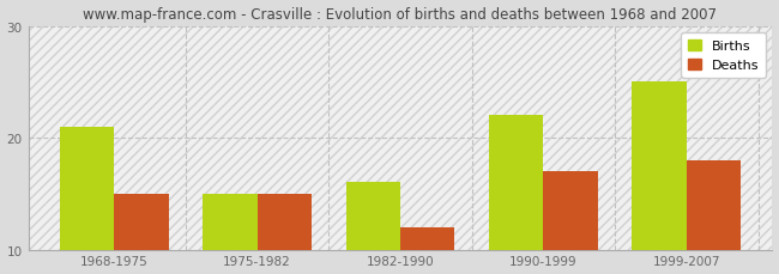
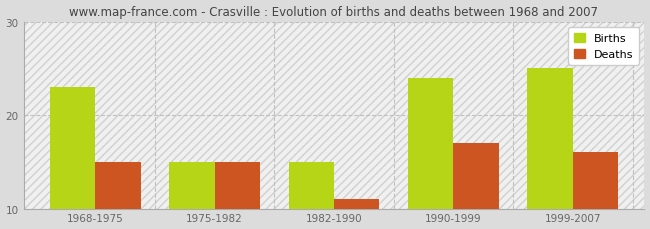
Births/1968-1975: 21 -> 23
Births/1982-1990: 16 -> 15
Deaths/1982-1990: 12 -> 11
Births/1990-1999: 22 -> 24
Deaths/1999-2007: 18 -> 16
